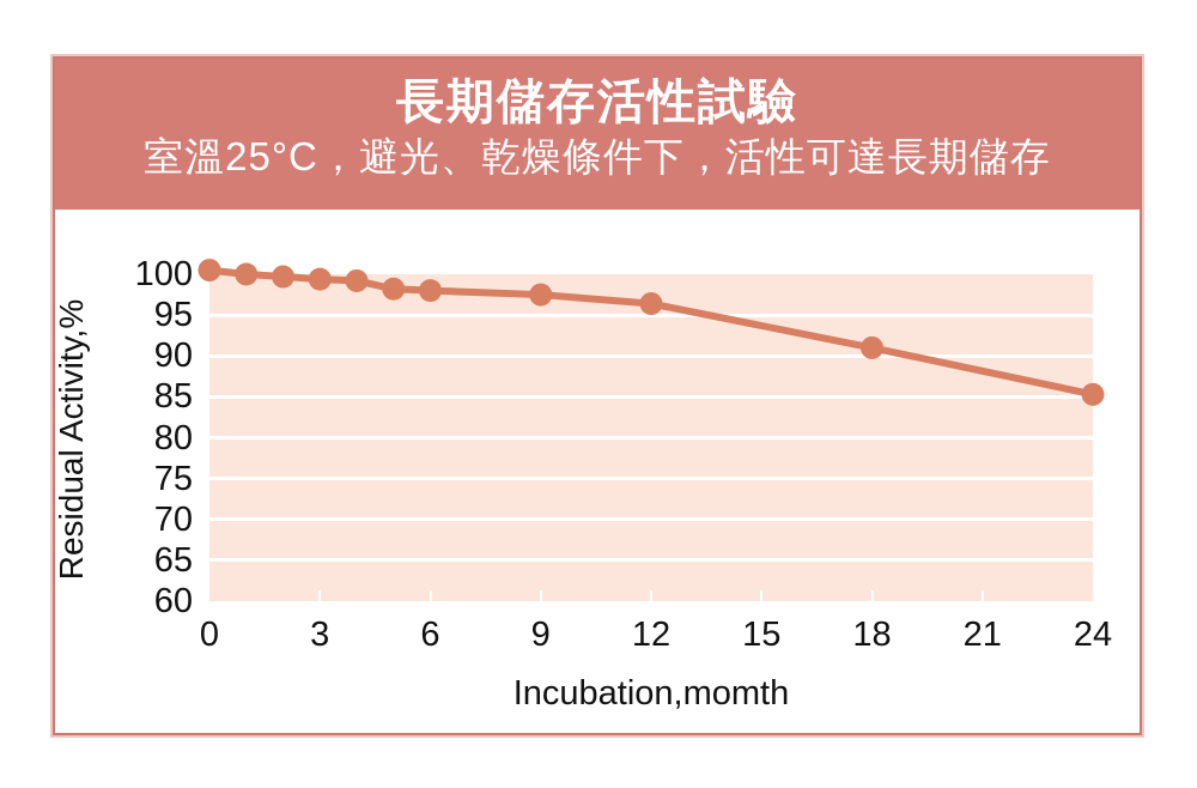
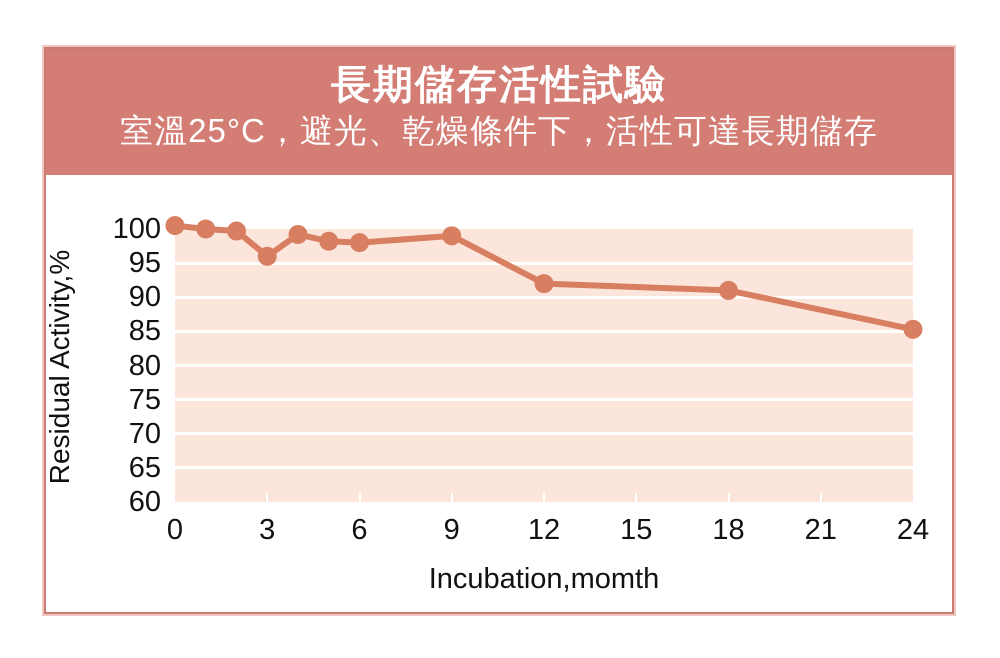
3: 99 -> 96
9: 98 -> 99
12: 96 -> 92
